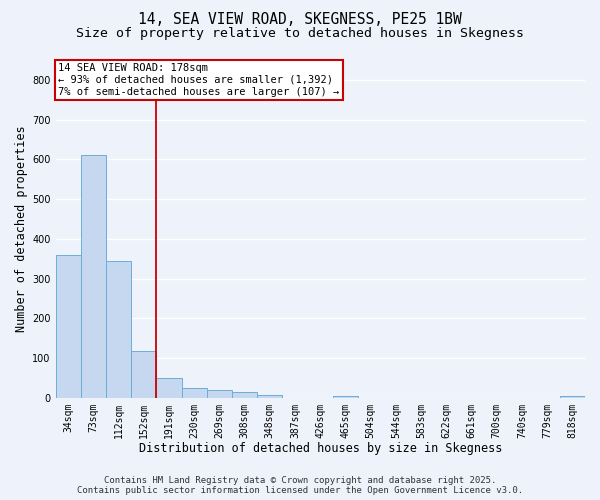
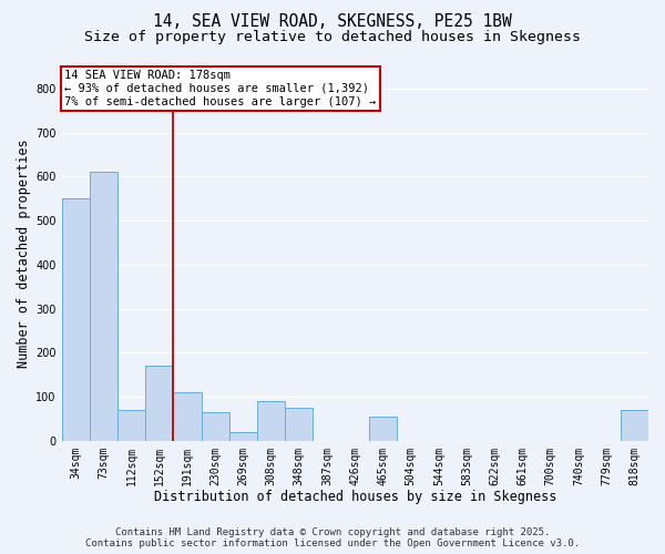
34sqm: 360 -> 550
112sqm: 345 -> 70
152sqm: 117 -> 170
191sqm: 50 -> 110
230sqm: 25 -> 65
308sqm: 15 -> 90
348sqm: 8 -> 75
465sqm: 5 -> 55
818sqm: 5 -> 70
